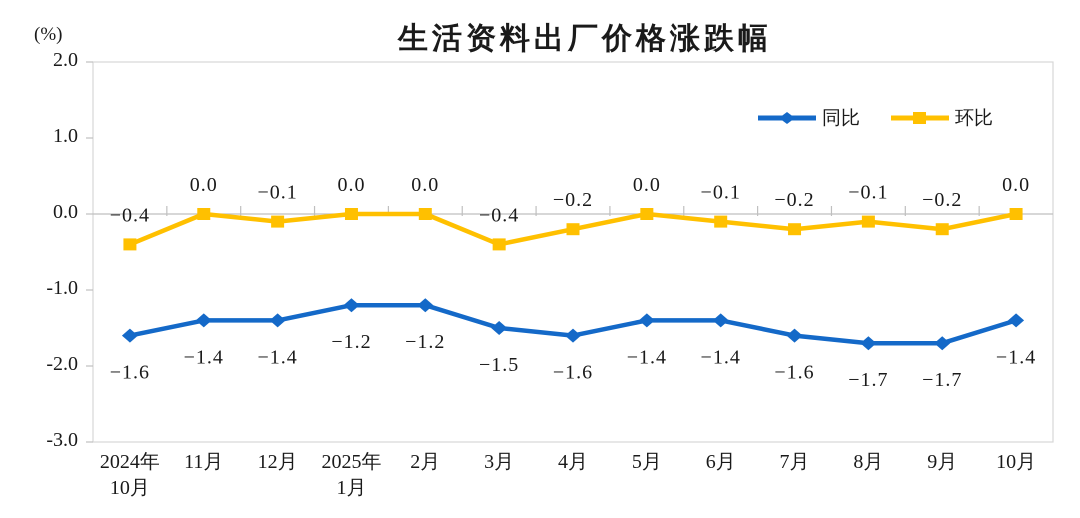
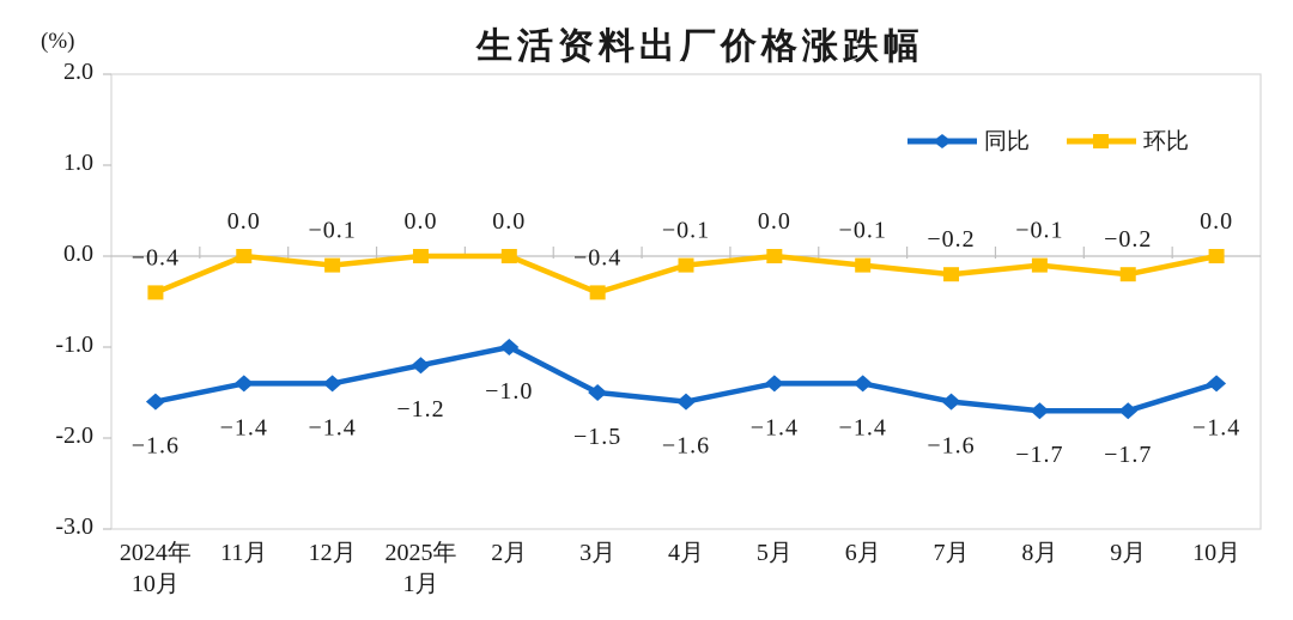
同比/2月: −1.2 -> −1.0
环比/4月: −0.2 -> −0.1
